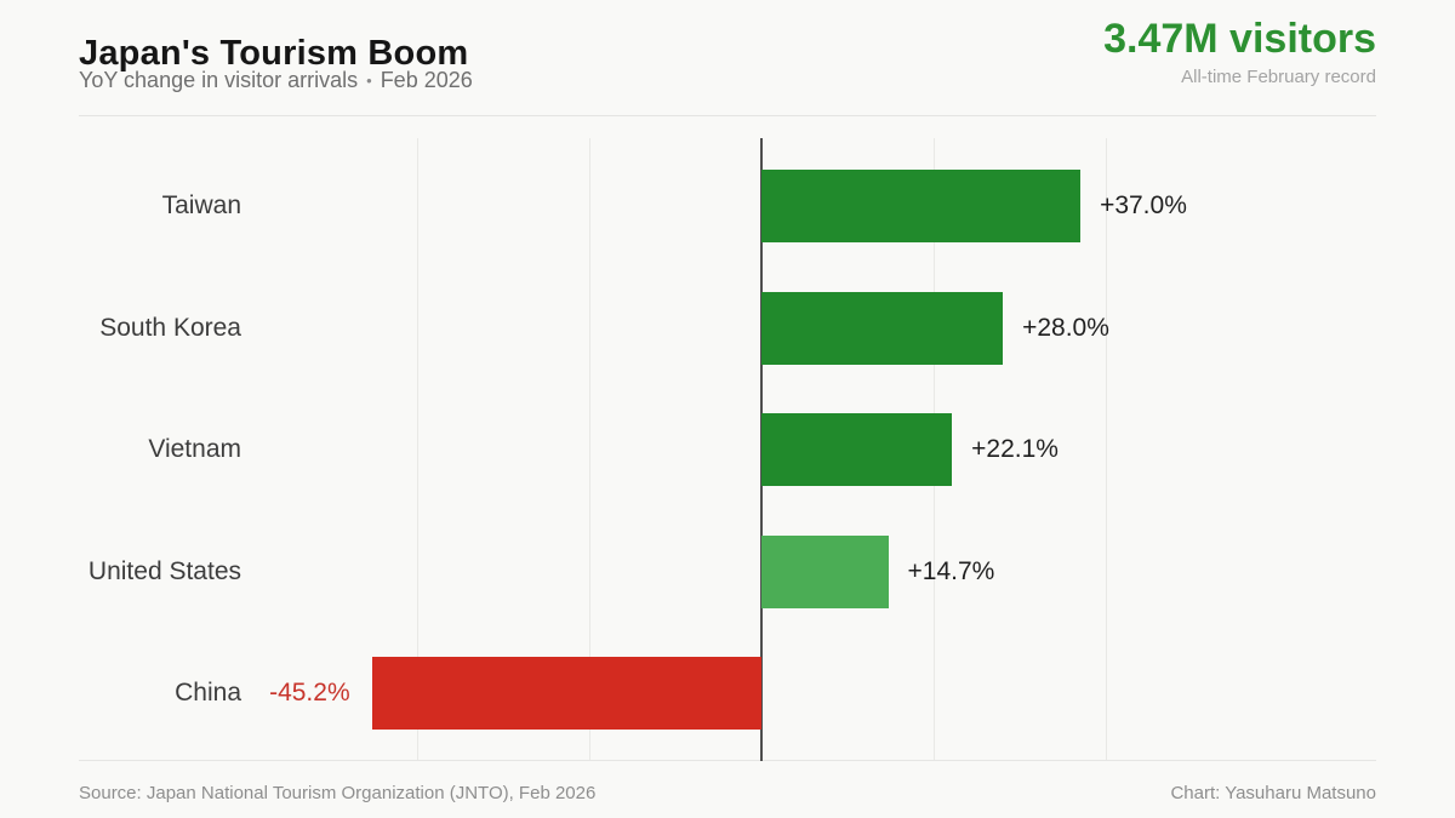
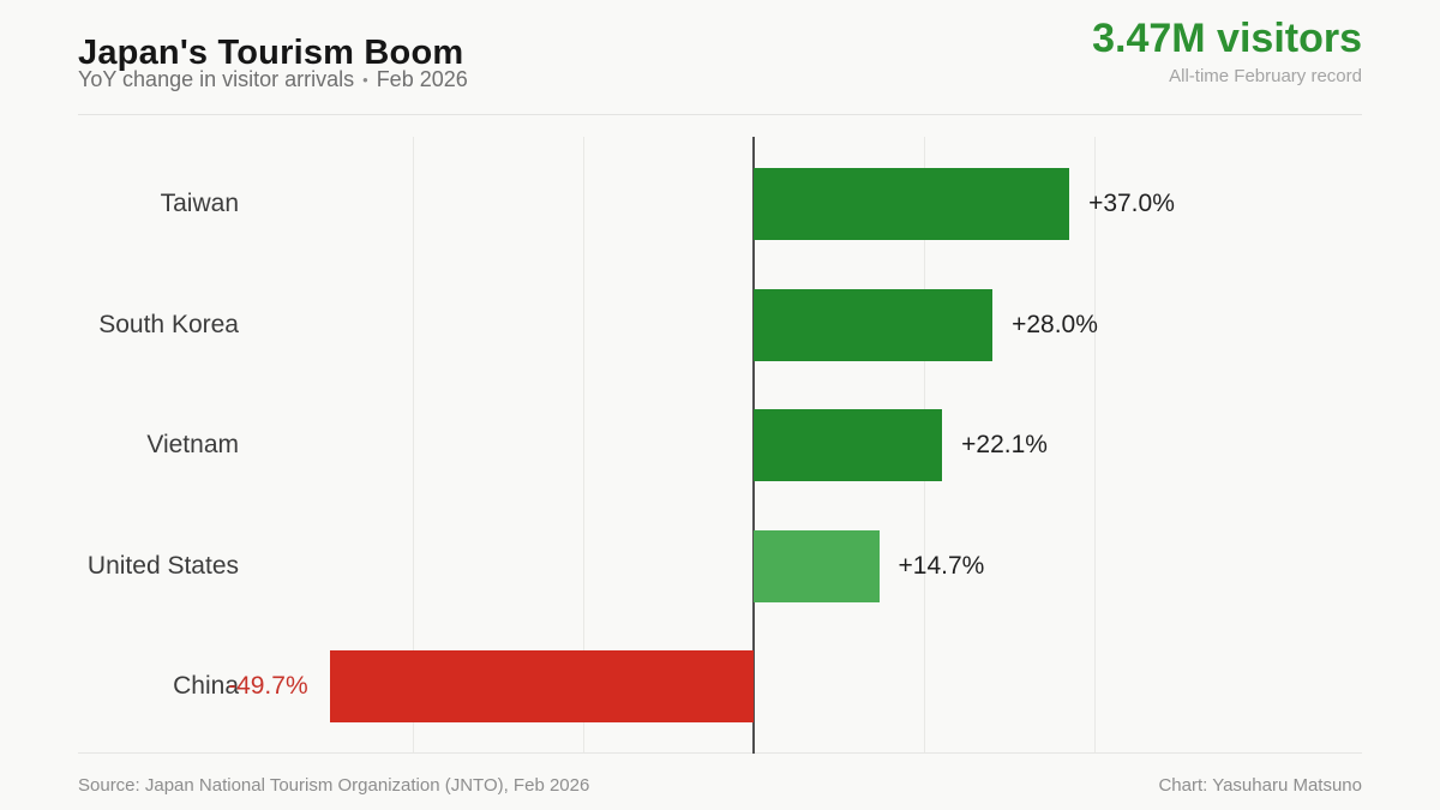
China: -45.2% -> -49.7%
